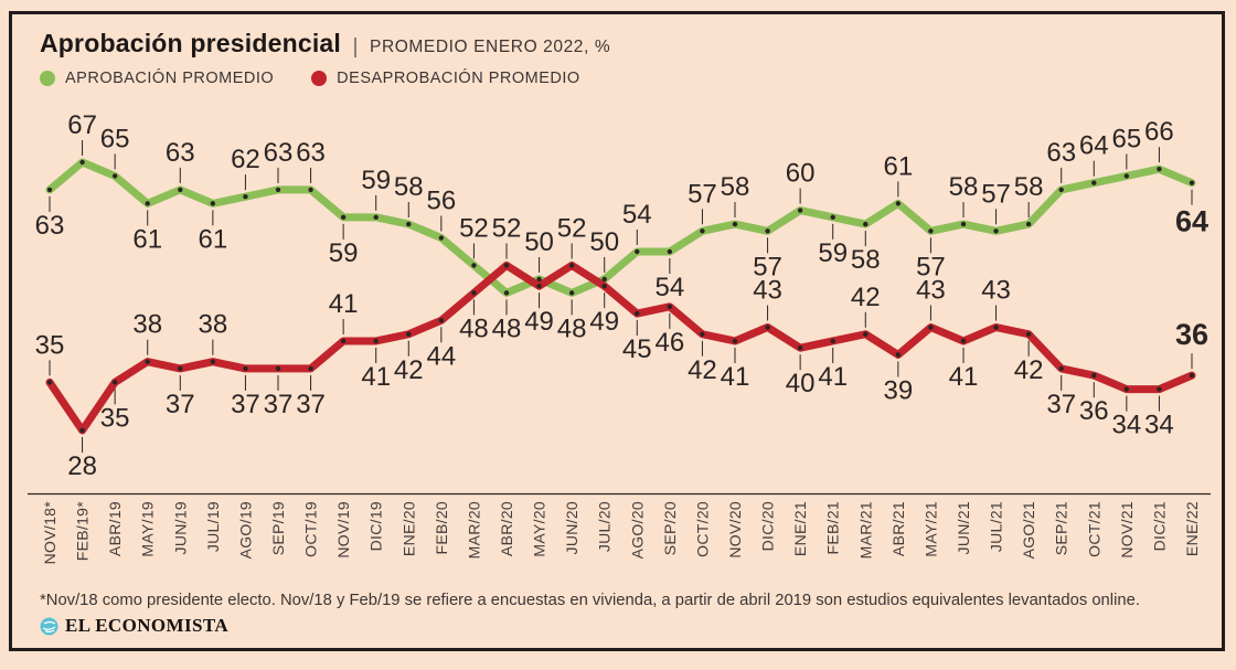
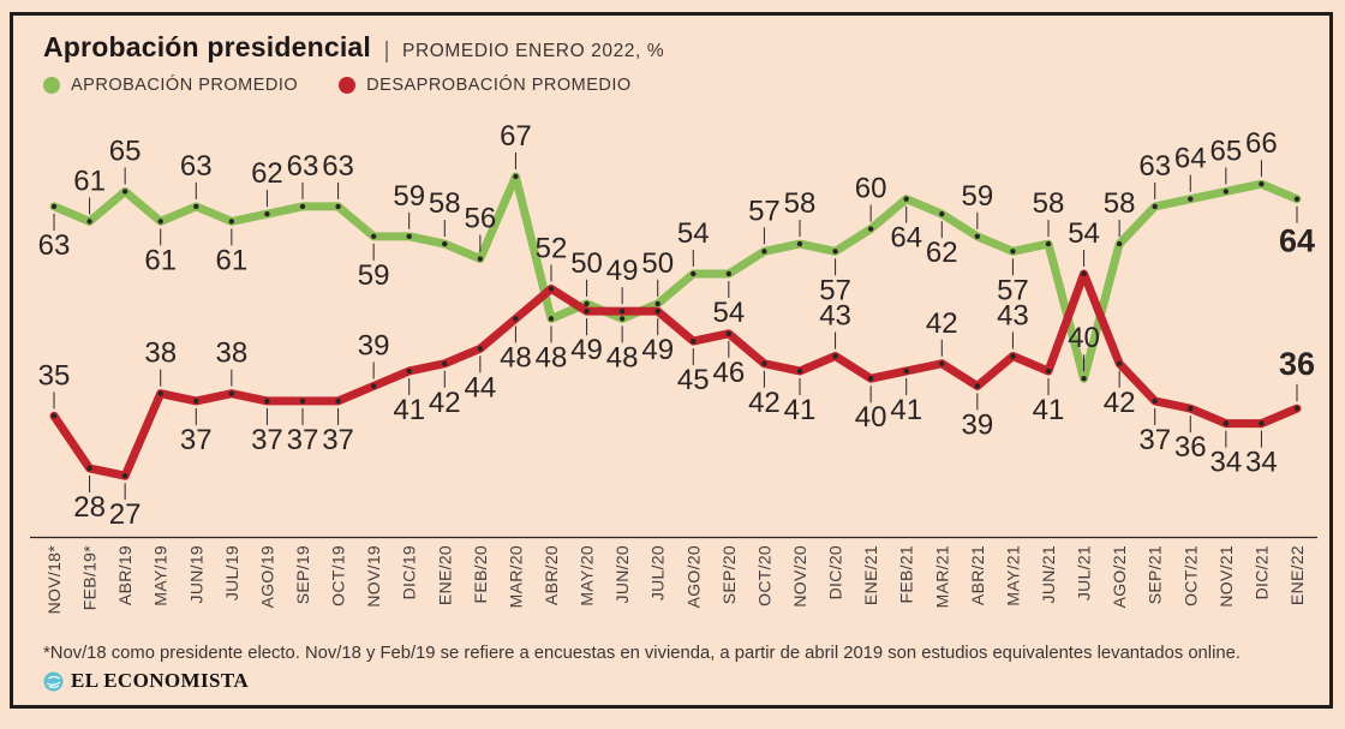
APROBACIÓN PROMEDIO/FEB/19*: 67 -> 61
DESAPROBACIÓN PROMEDIO/ABR/19: 35 -> 27
DESAPROBACIÓN PROMEDIO/NOV/19: 41 -> 39
APROBACIÓN PROMEDIO/MAR/20: 52 -> 67
DESAPROBACIÓN PROMEDIO/JUN/20: 52 -> 49
APROBACIÓN PROMEDIO/FEB/21: 59 -> 64
APROBACIÓN PROMEDIO/MAR/21: 58 -> 62
APROBACIÓN PROMEDIO/ABR/21: 61 -> 59
APROBACIÓN PROMEDIO/JUL/21: 57 -> 40
DESAPROBACIÓN PROMEDIO/JUL/21: 43 -> 54
